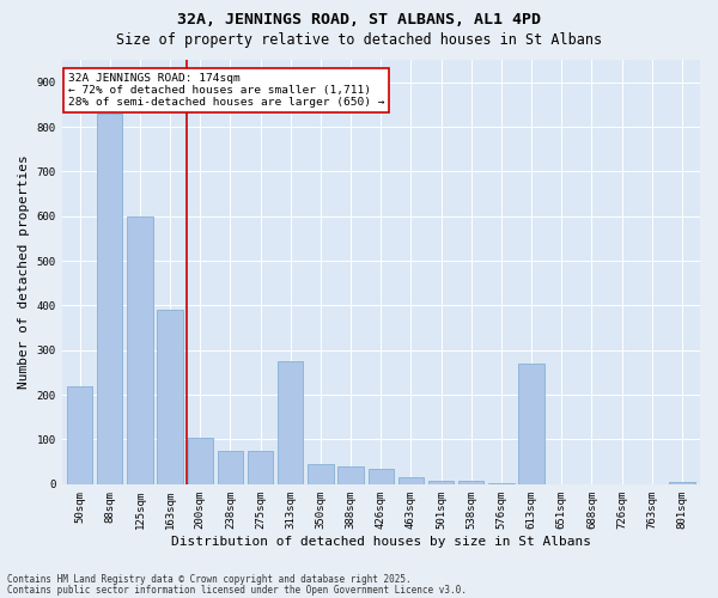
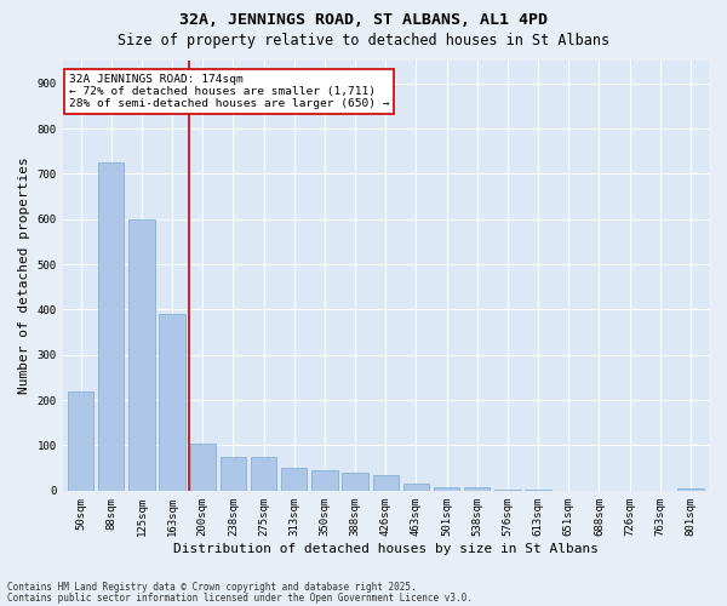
88sqm: 830 -> 725
313sqm: 275 -> 50
613sqm: 270 -> 3
